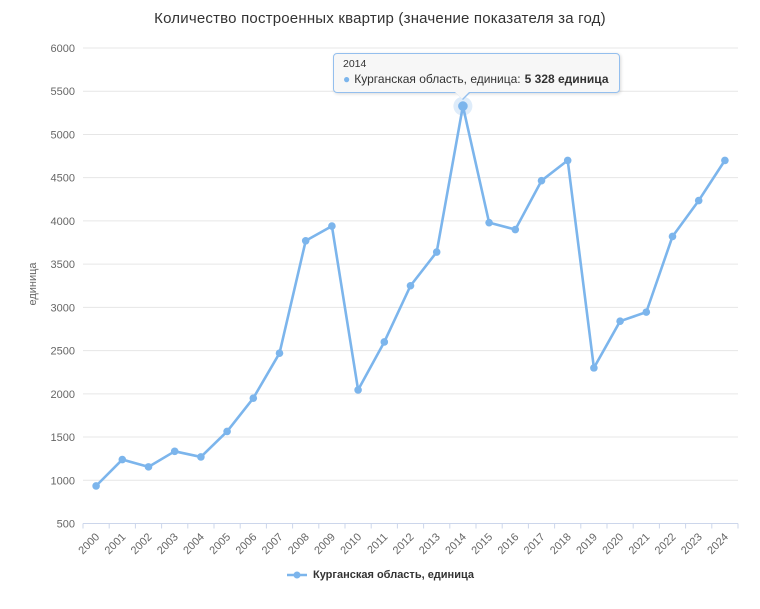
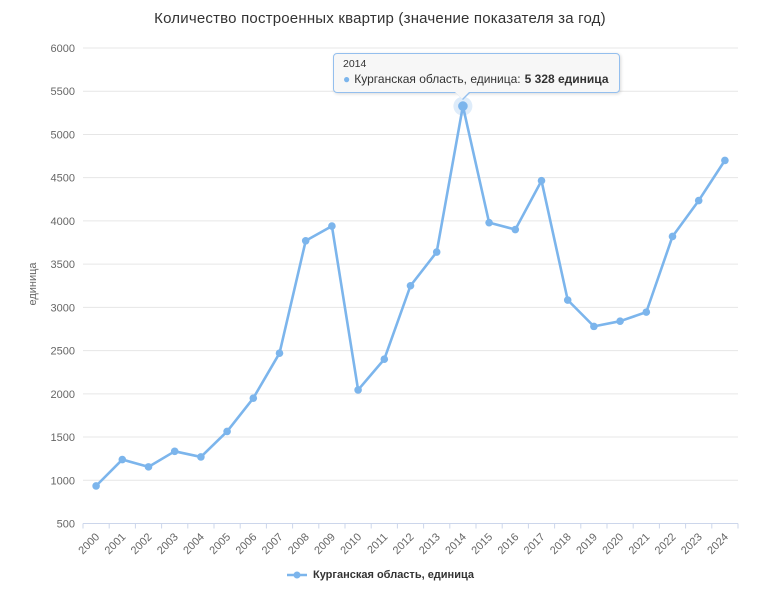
2011: 2600 -> 2400
2018: 4700 -> 3100
2019: 2300 -> 2800
